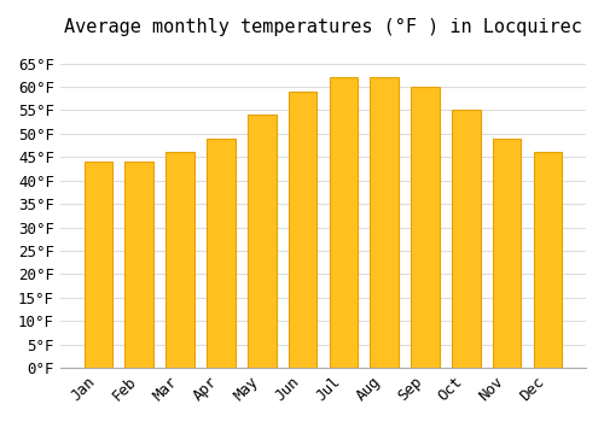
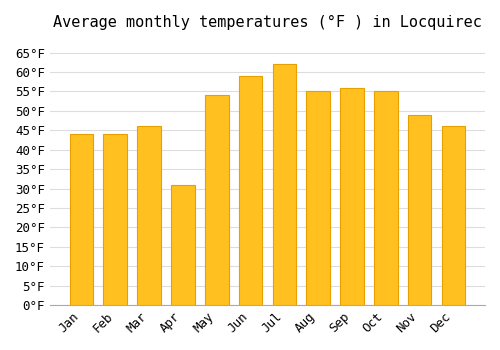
Apr: 49°F -> 31°F
Aug: 62°F -> 55°F
Sep: 60°F -> 56°F
